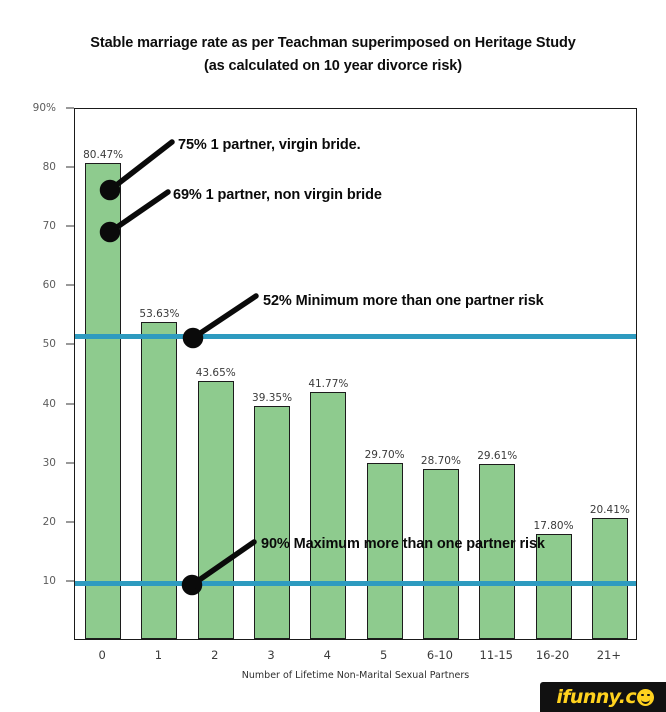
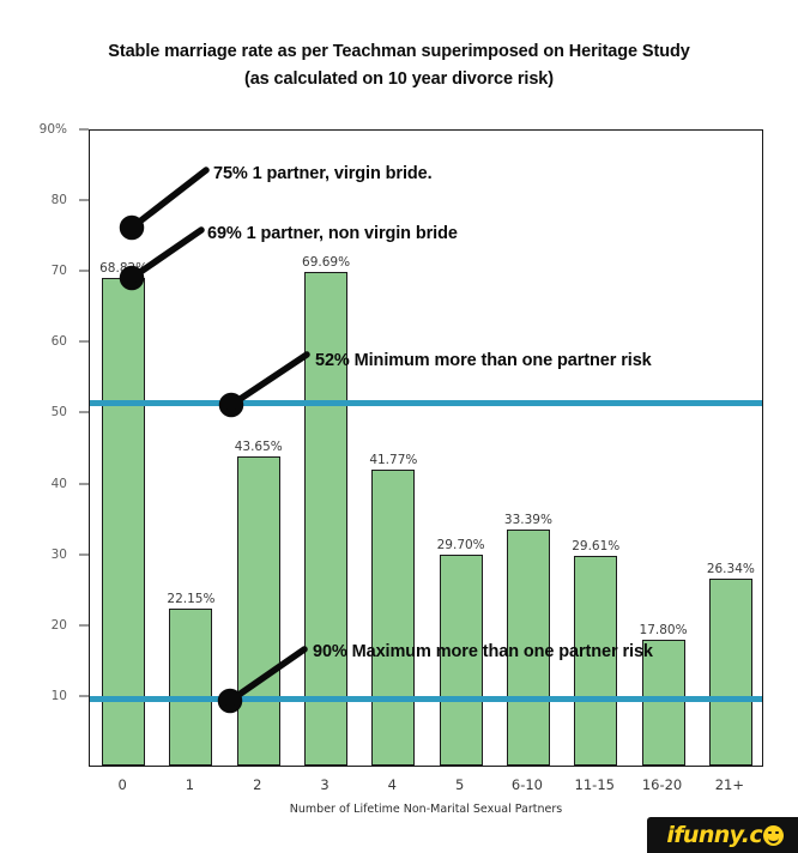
0: 80.47% -> 68.82%
1: 53.63% -> 22.15%
3: 39.35% -> 69.69%
6-10: 28.70% -> 33.39%
21+: 20.41% -> 26.34%
